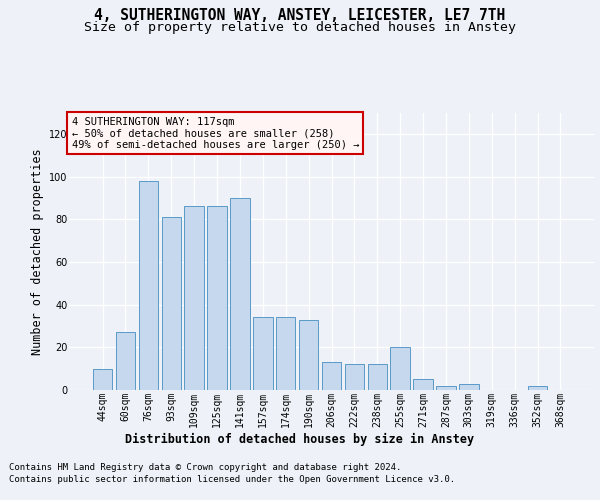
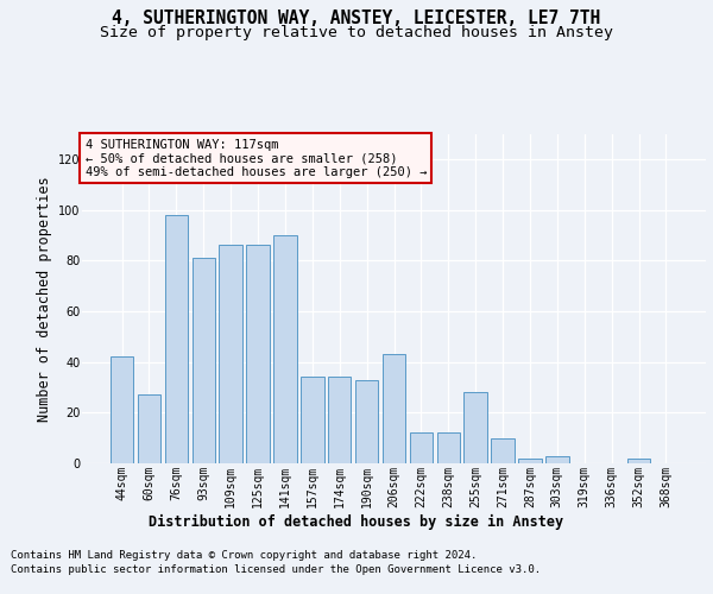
44sqm: 10 -> 42
206sqm: 13 -> 43
255sqm: 20 -> 28
271sqm: 5 -> 10
